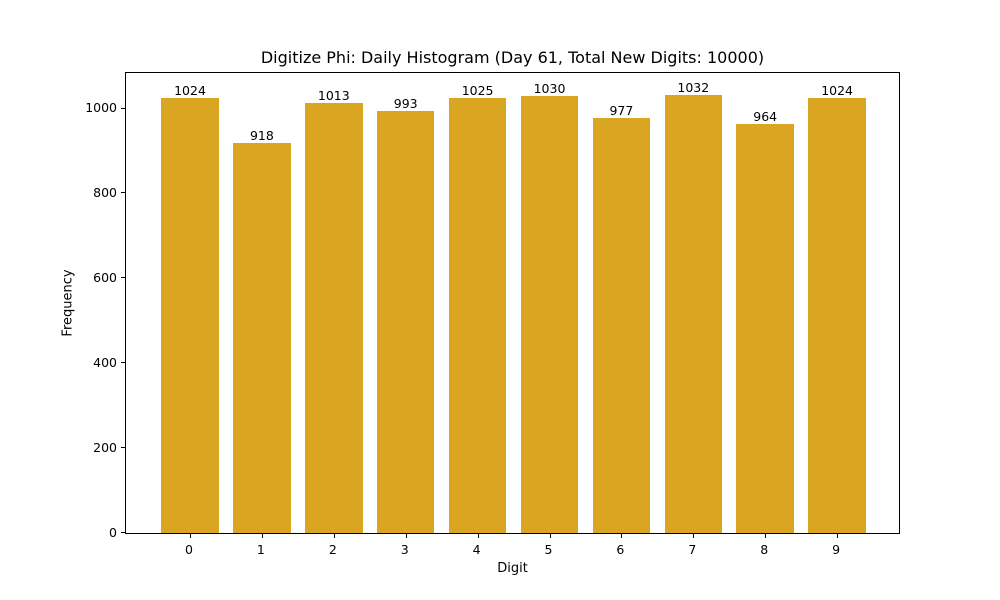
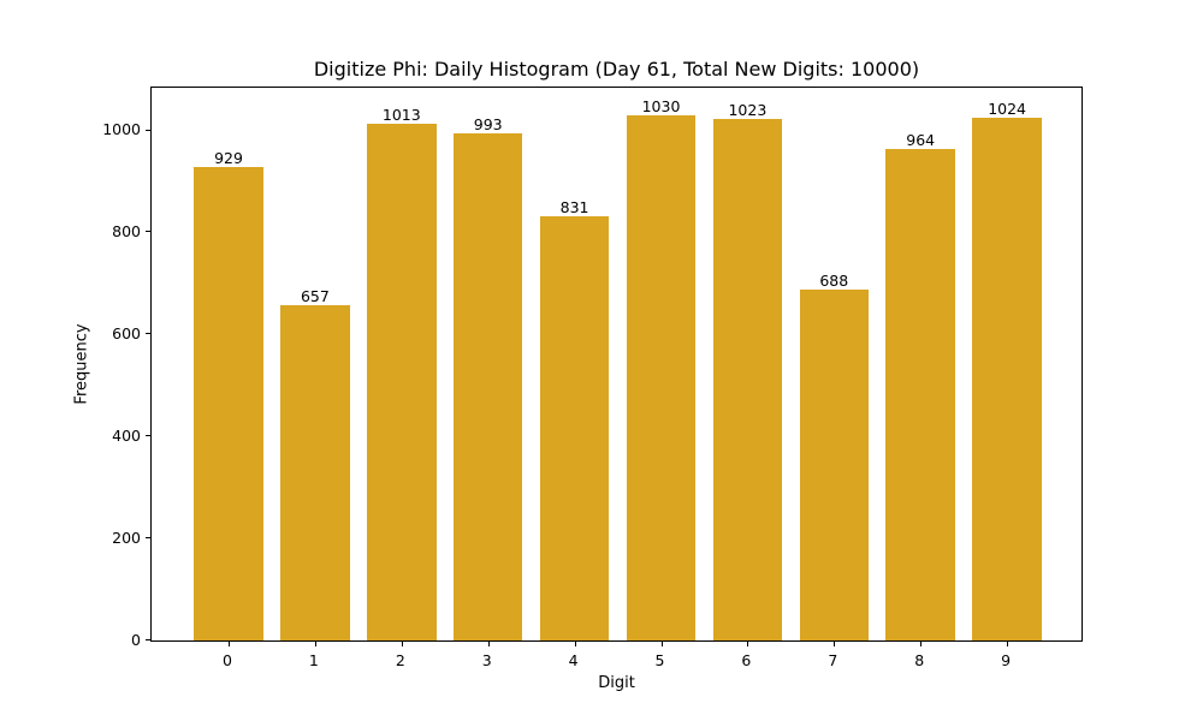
0: 1024 -> 929
1: 918 -> 657
4: 1025 -> 831
6: 977 -> 1023
7: 1032 -> 688
